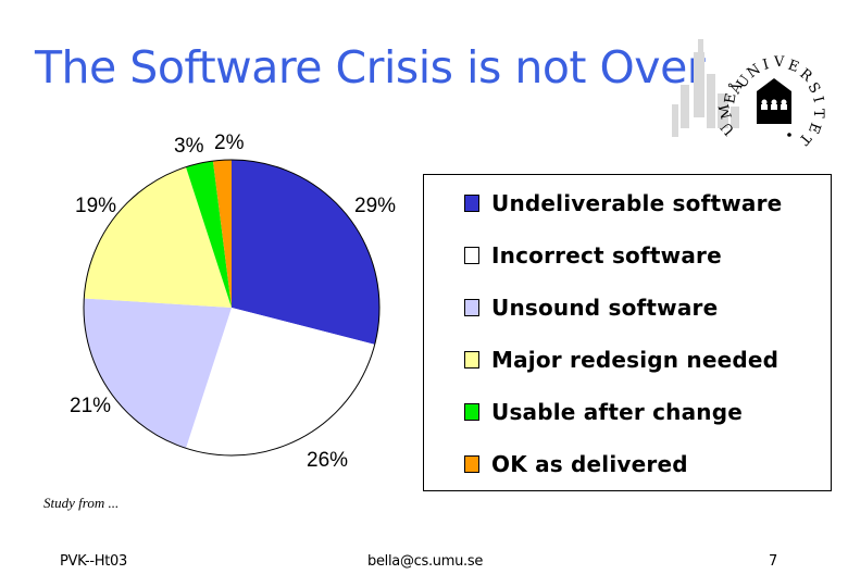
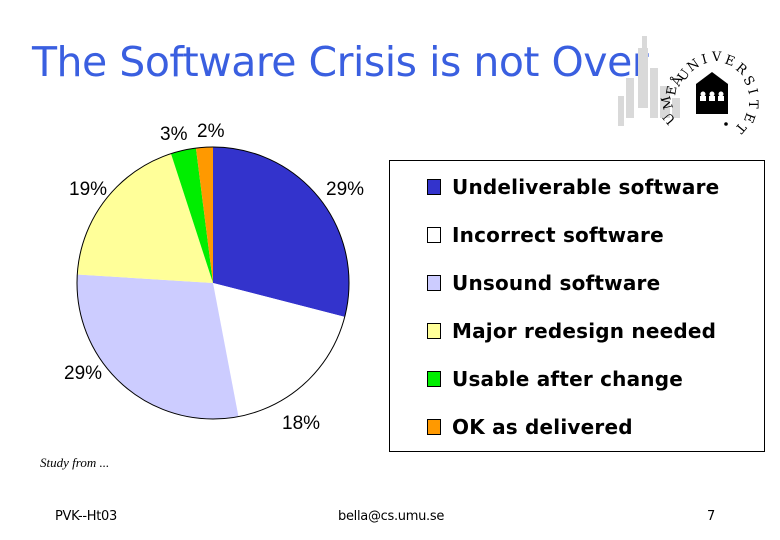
Incorrect software: 26% -> 18%
Unsound software: 21% -> 29%
